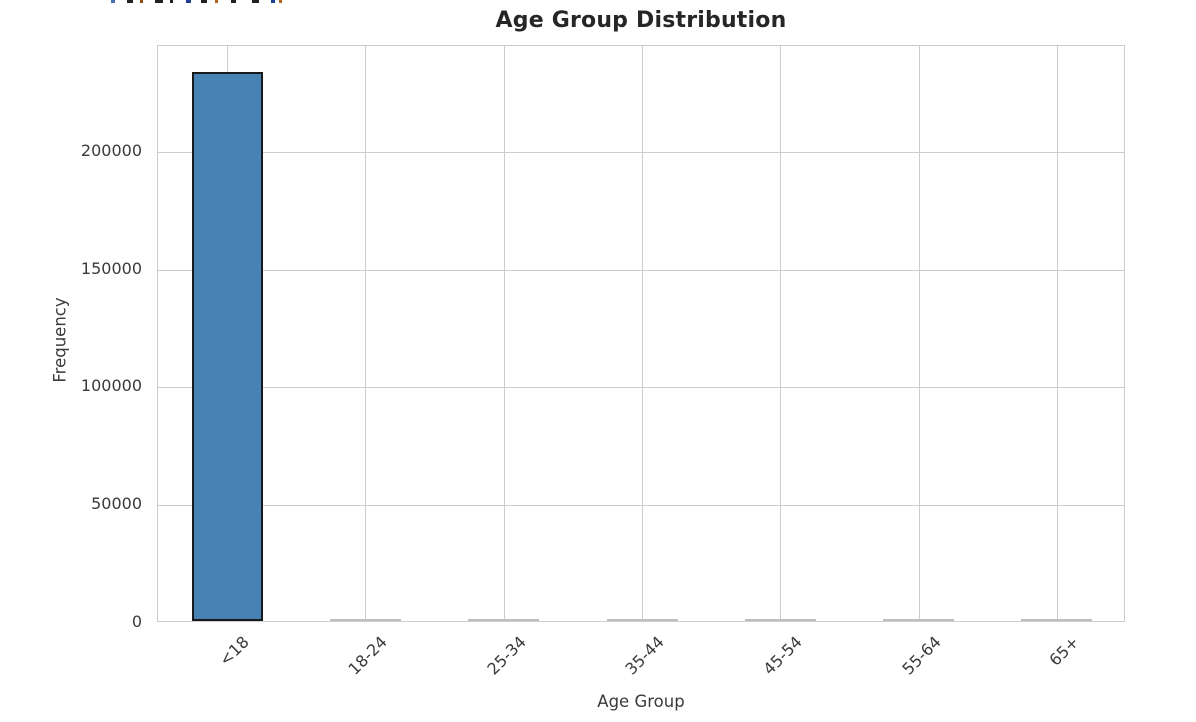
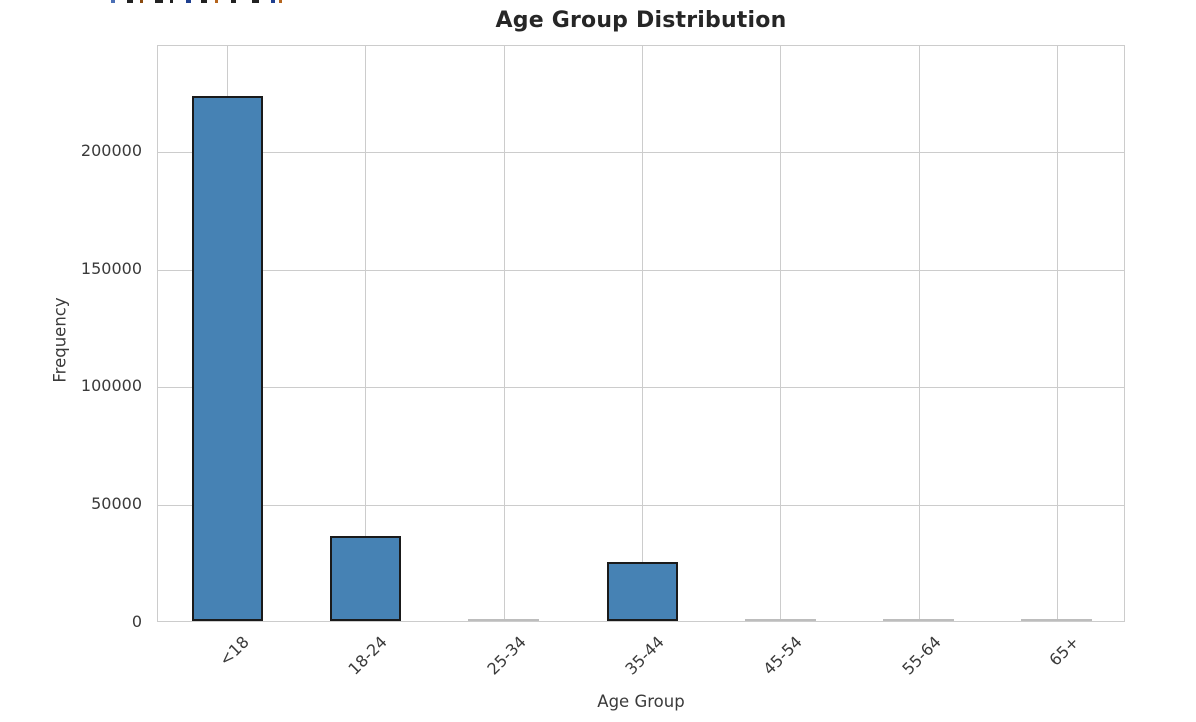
<18: 233000 -> 223000
18-24: 1000 -> 36000
35-44: 1000 -> 25000
